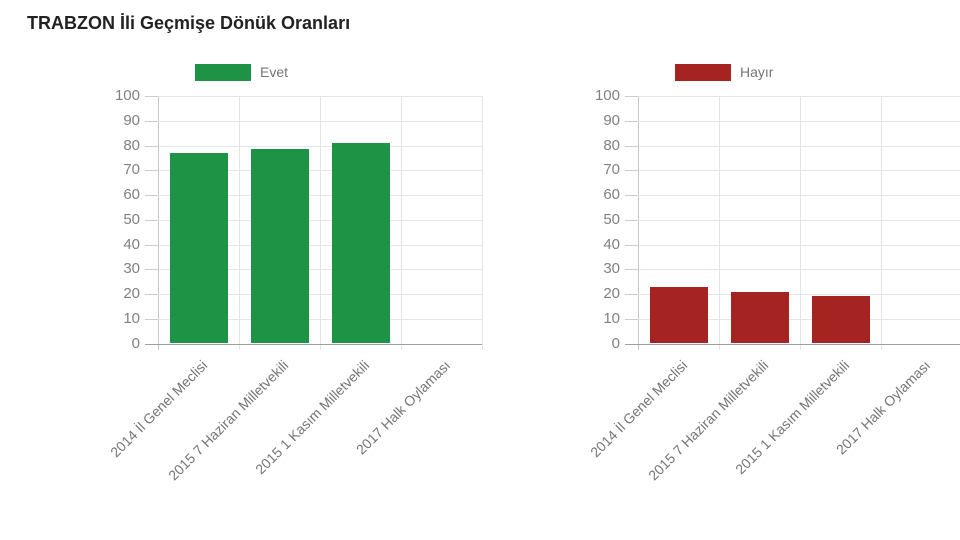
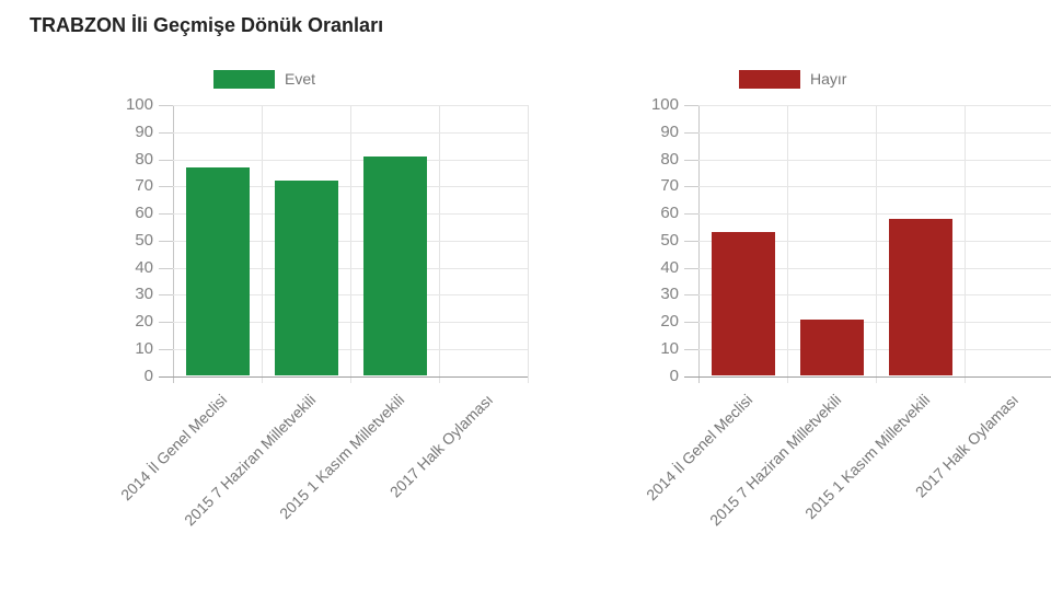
Hayır/2014 İl Genel Meclisi: 23 -> 53
Evet/2015 7 Haziran Milletvekili: 79 -> 72
Hayır/2015 1 Kasım Milletvekili: 19 -> 58
